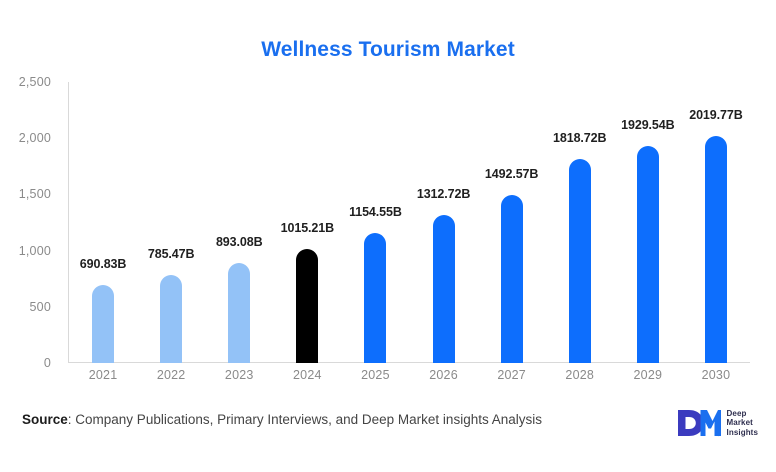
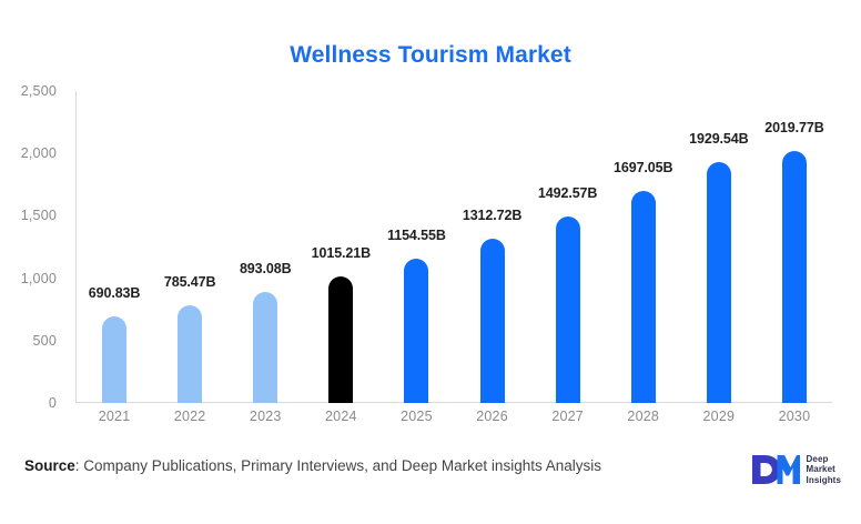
2028: 1818.72B -> 1697.05B
